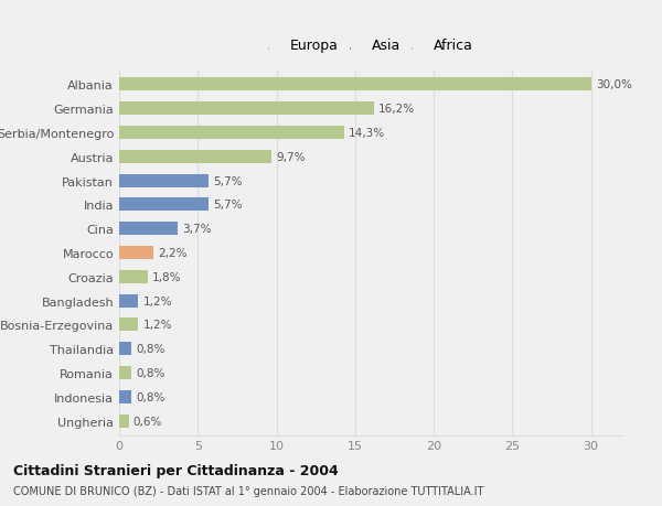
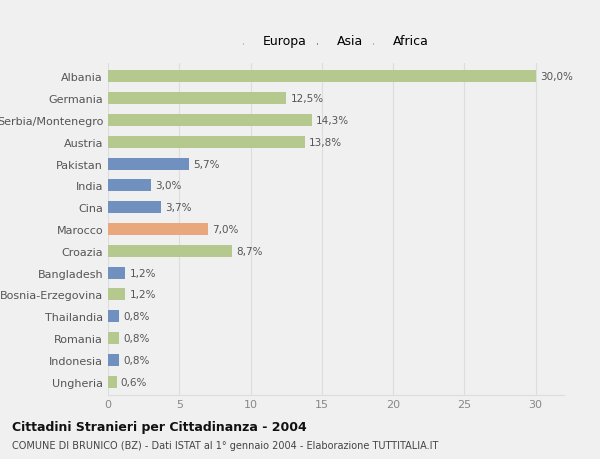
Germania: 16,2% -> 12,5%
Austria: 9,7% -> 13,8%
India: 5,7% -> 3,0%
Marocco: 2,2% -> 7,0%
Croazia: 1,8% -> 8,7%
